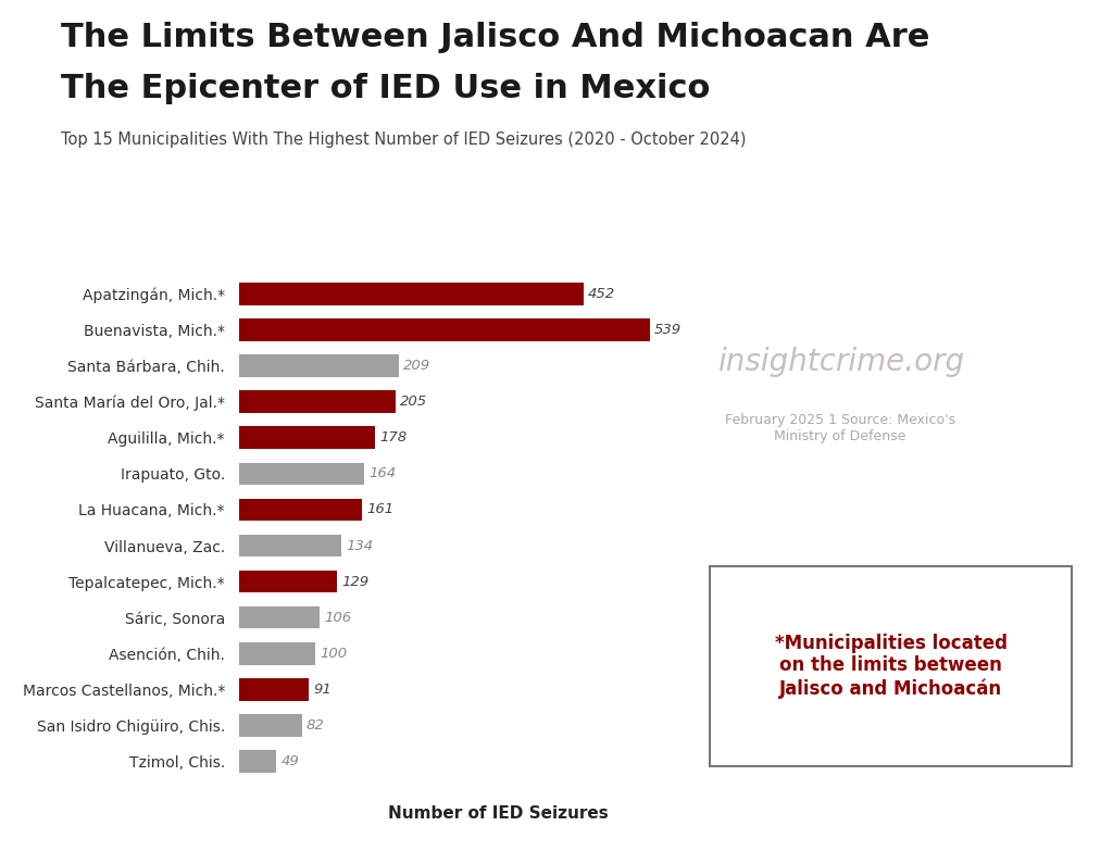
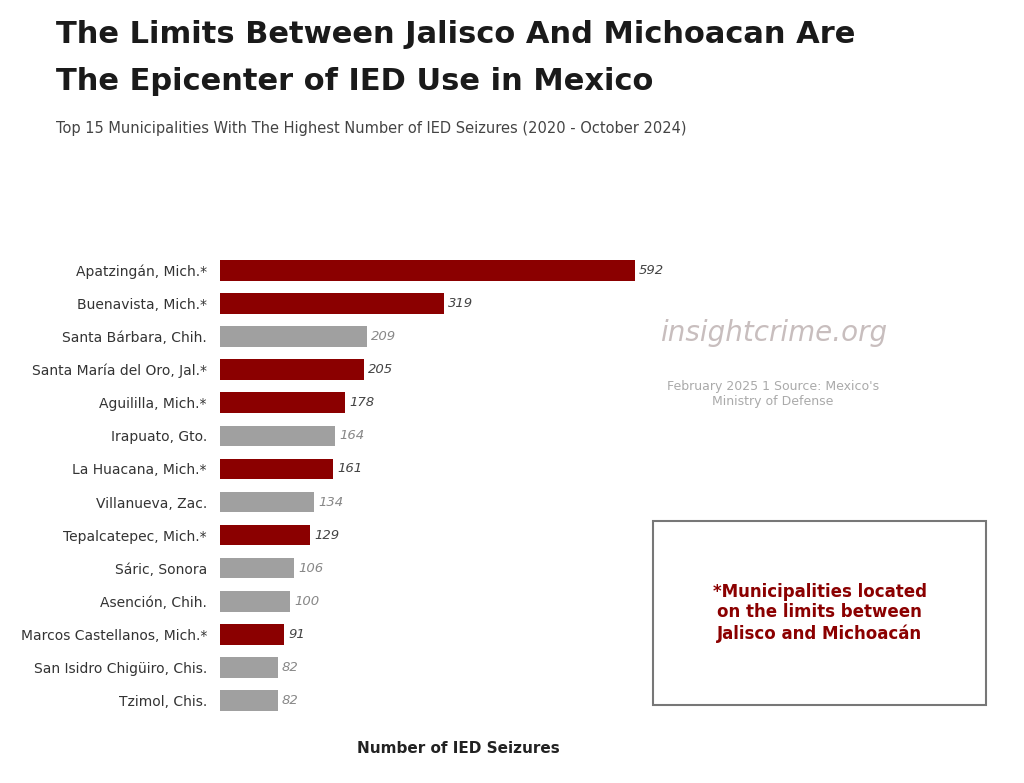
Apatzingán, Mich.*: 452 -> 592
Buenavista, Mich.*: 539 -> 319
Tzimol, Chis.: 49 -> 82
